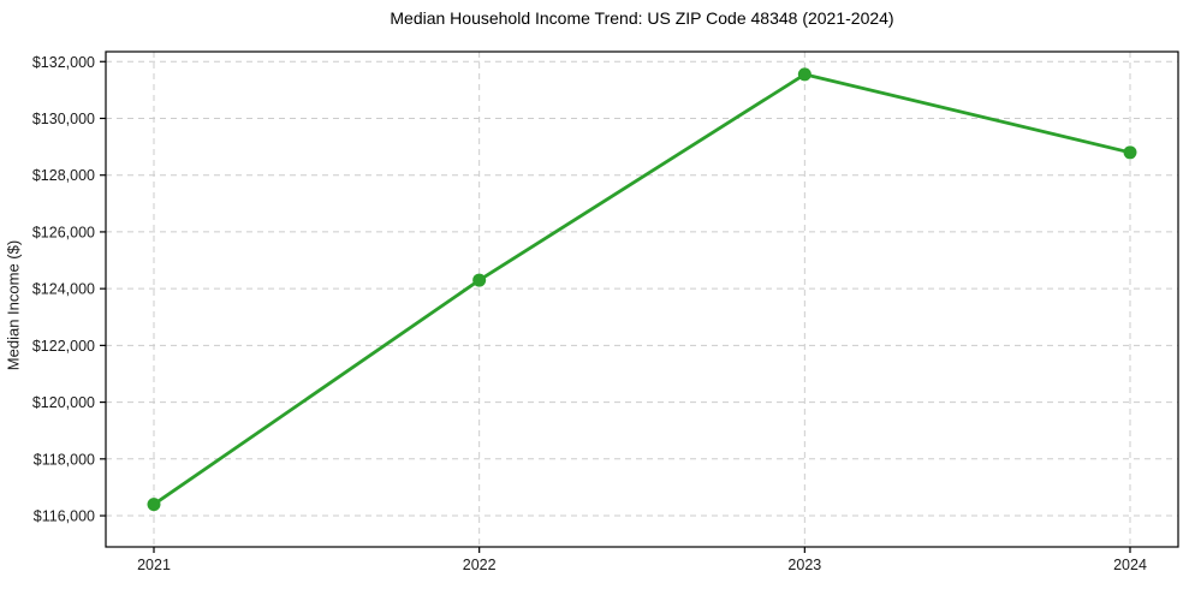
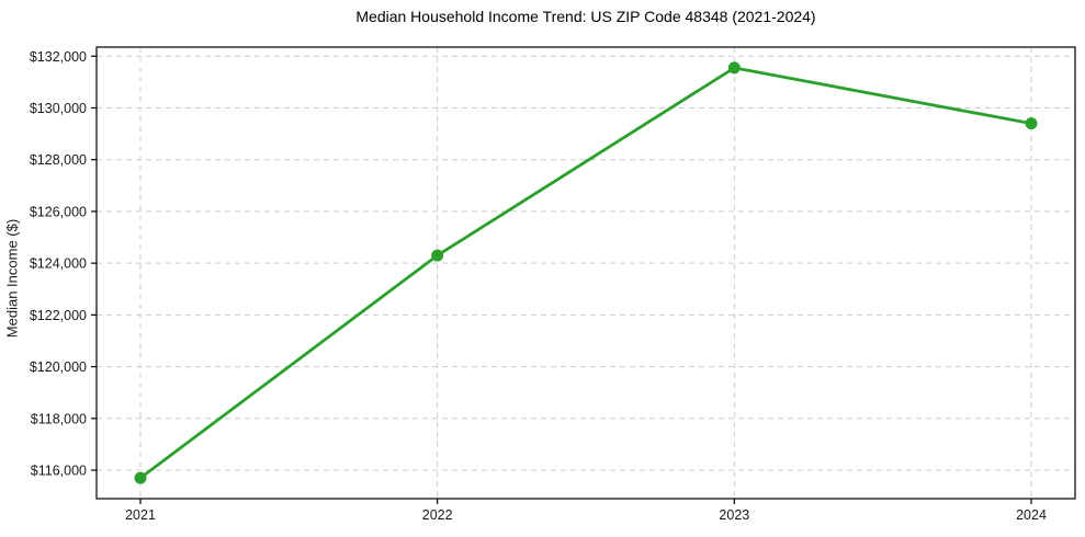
2021: $116400 -> $115700
2024: $128800 -> $129400
